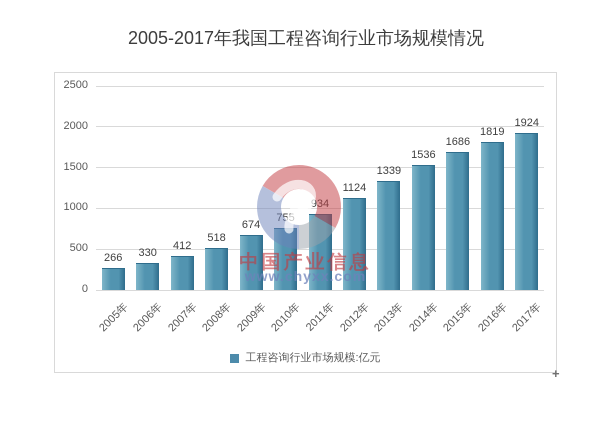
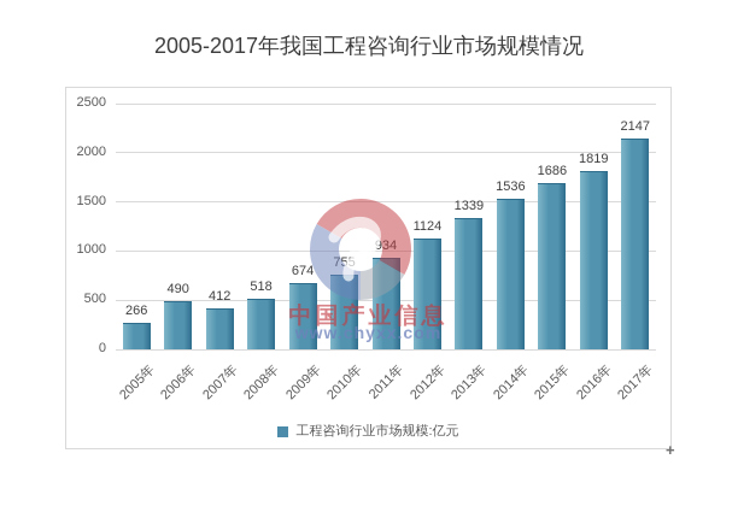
2006年: 330 -> 490
2017年: 1924 -> 2147
